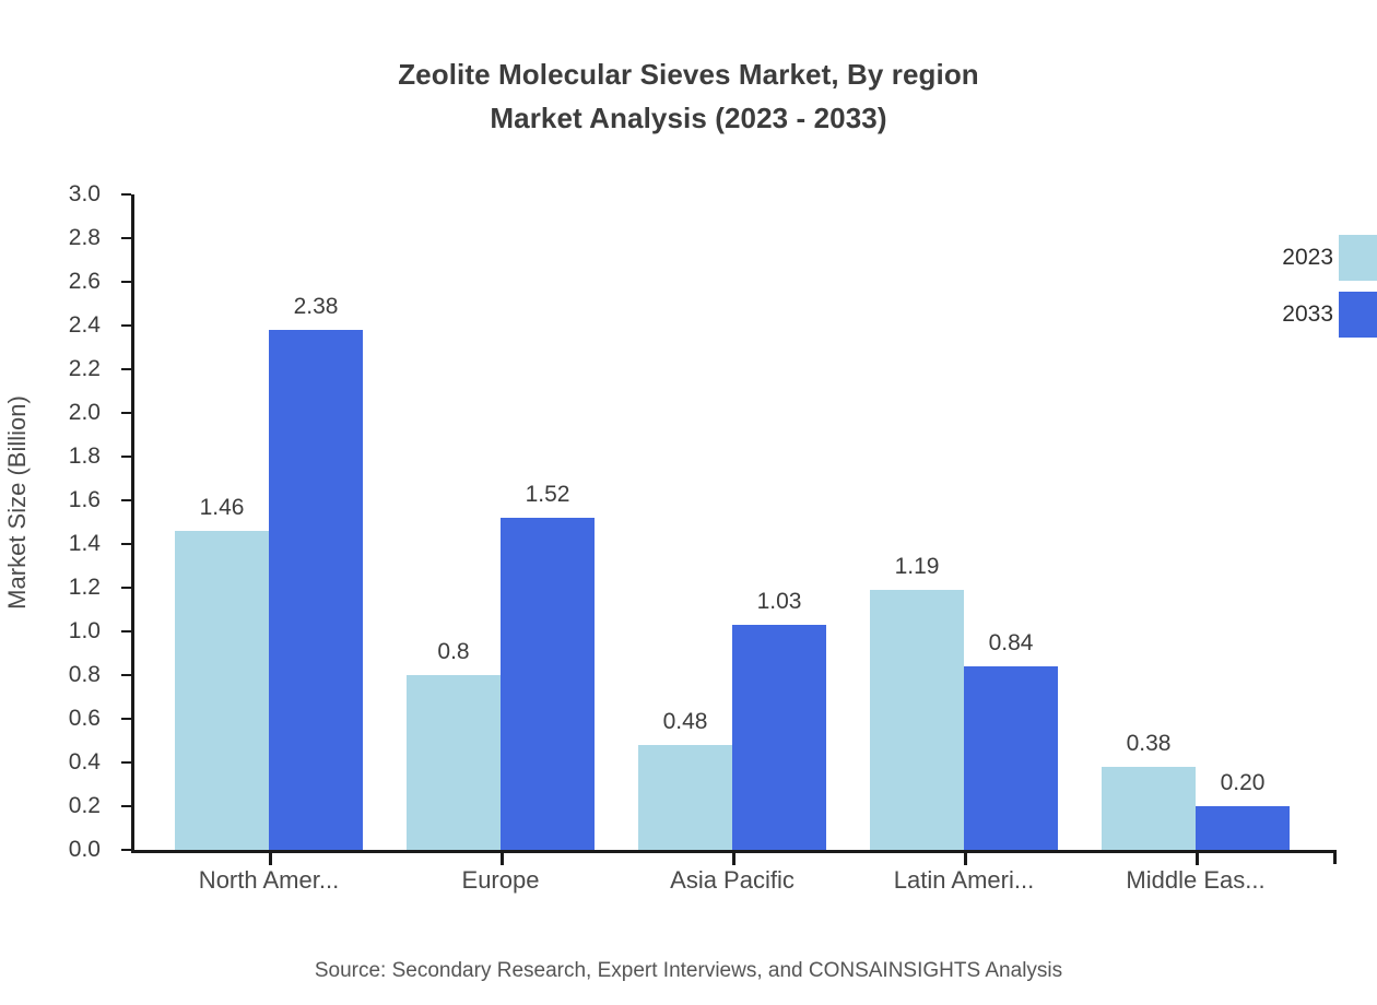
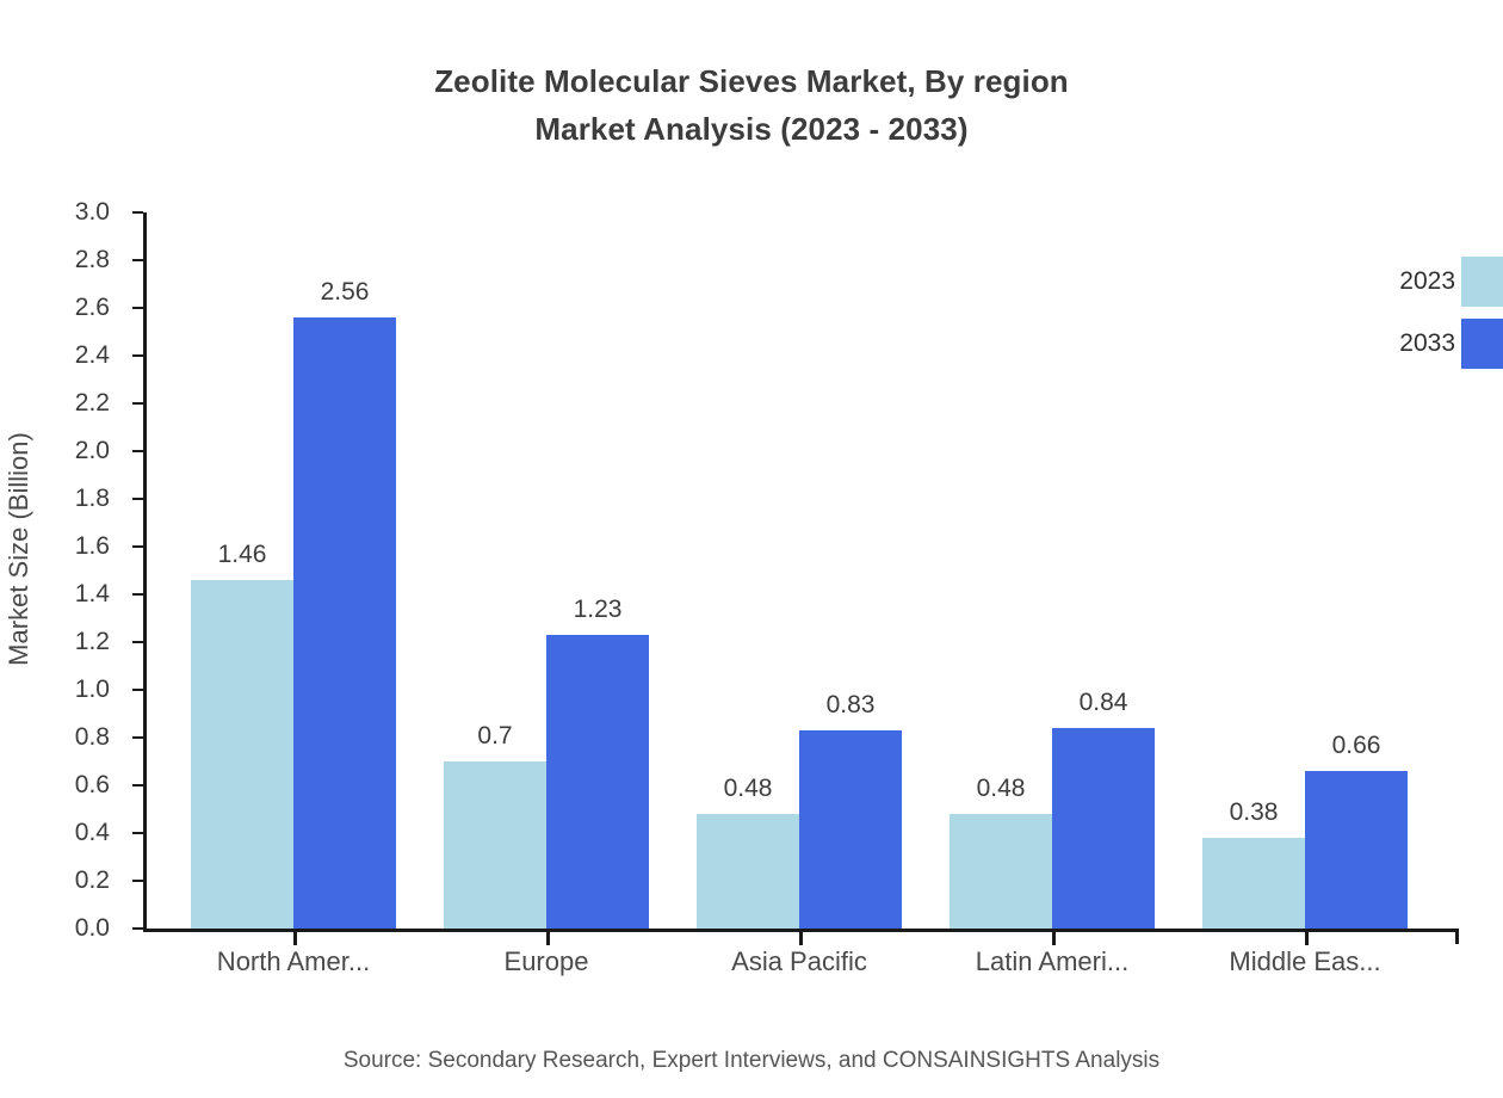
2033/North Amer...: 2.38 -> 2.56
2023/Europe: 0.8 -> 0.7
2033/Europe: 1.52 -> 1.23
2033/Asia Pacific: 1.03 -> 0.83
2023/Latin Ameri...: 1.19 -> 0.48
2033/Middle Eas...: 0.20 -> 0.66
